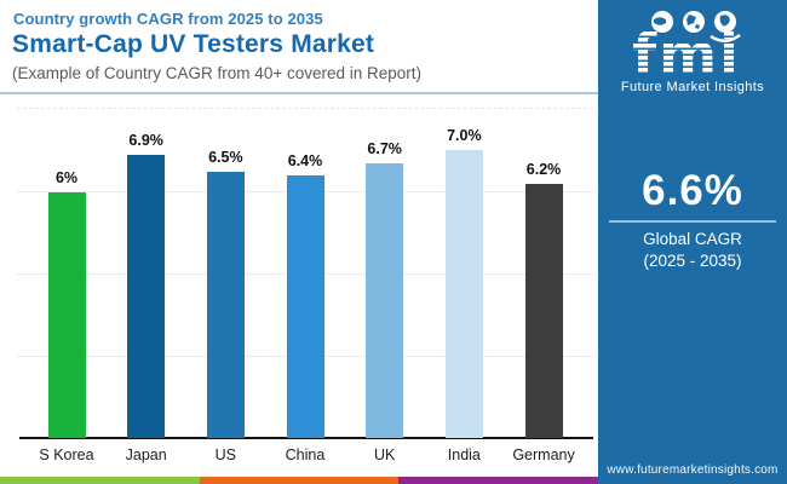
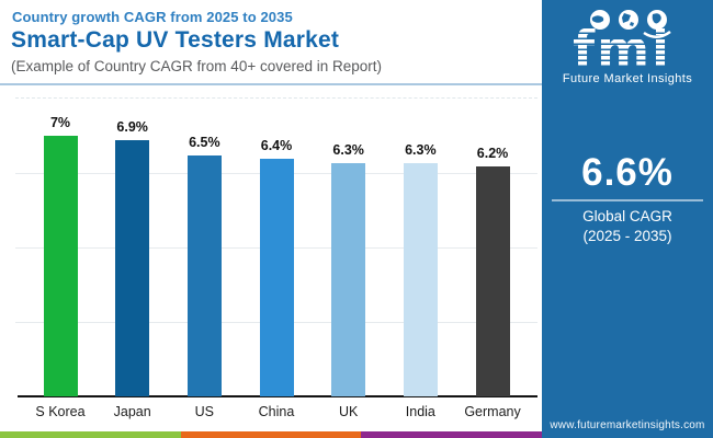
S Korea: 6% -> 7%
UK: 6.7% -> 6.3%
India: 7.0% -> 6.3%
